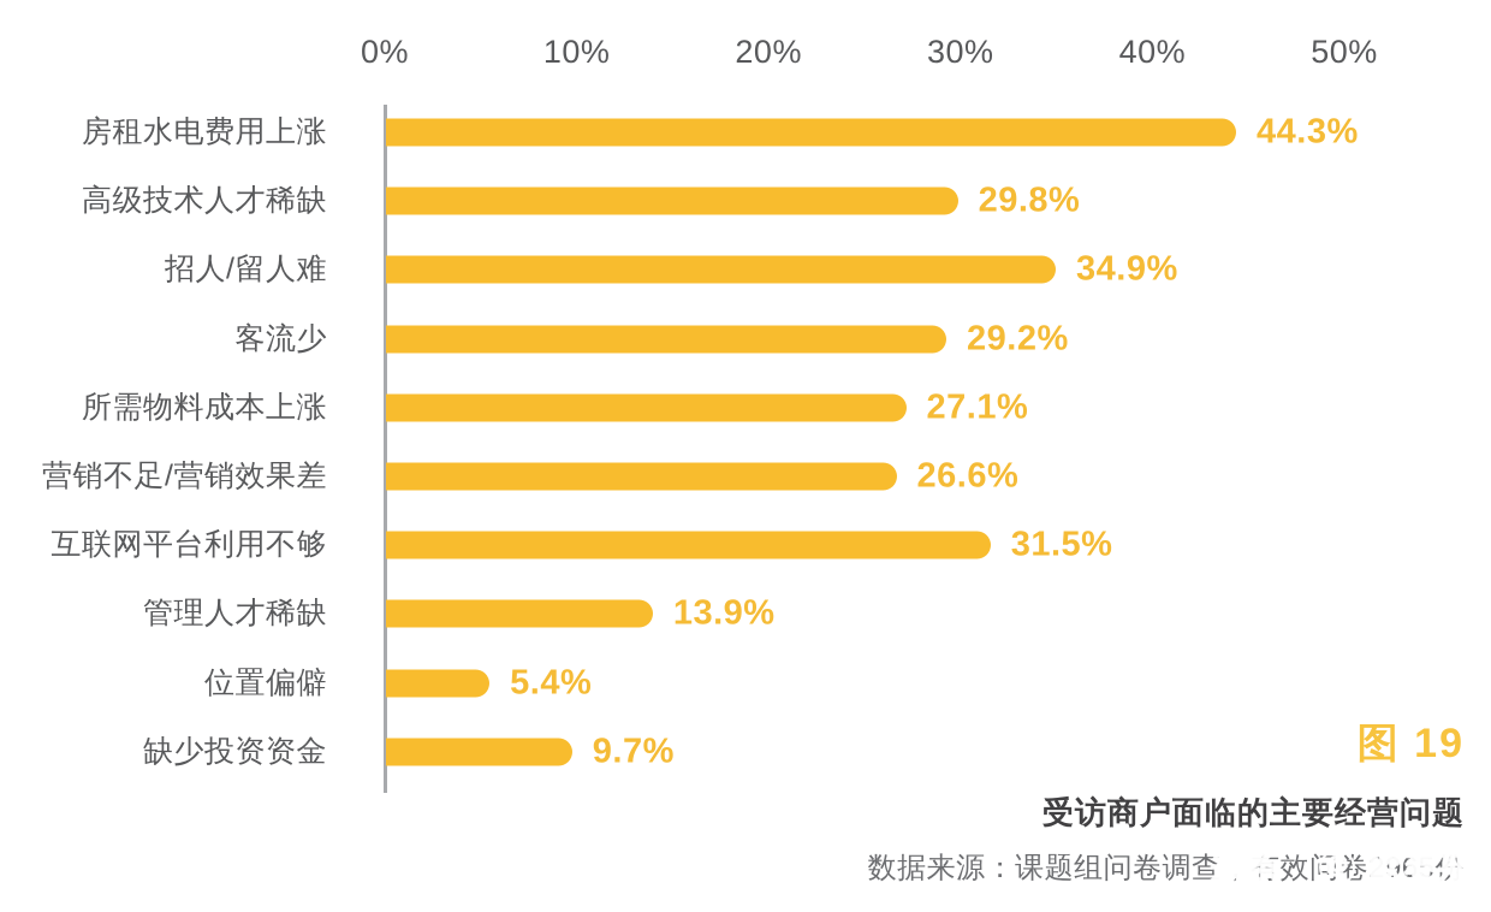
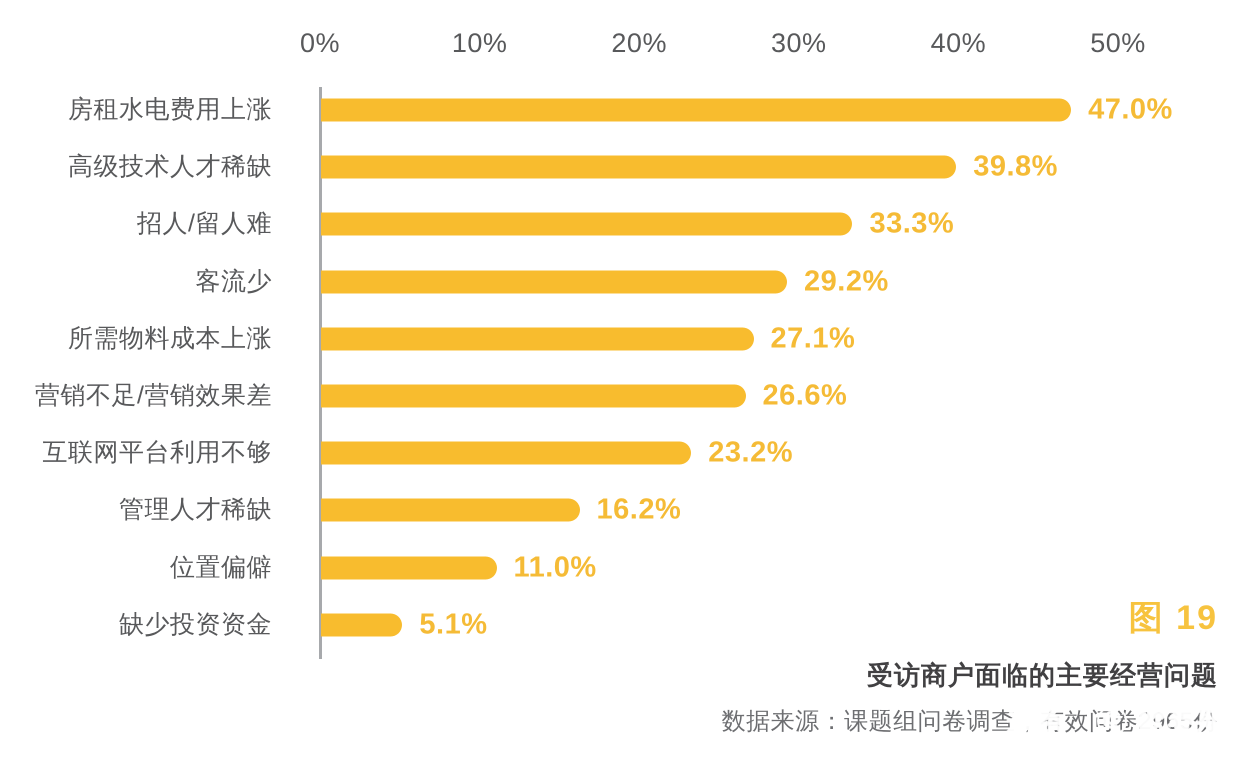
房租水电费用上涨: 44.3% -> 47.0%
高级技术人才稀缺: 29.8% -> 39.8%
招人/留人难: 34.9% -> 33.3%
互联网平台利用不够: 31.5% -> 23.2%
管理人才稀缺: 13.9% -> 16.2%
位置偏僻: 5.4% -> 11.0%
缺少投资资金: 9.7% -> 5.1%
